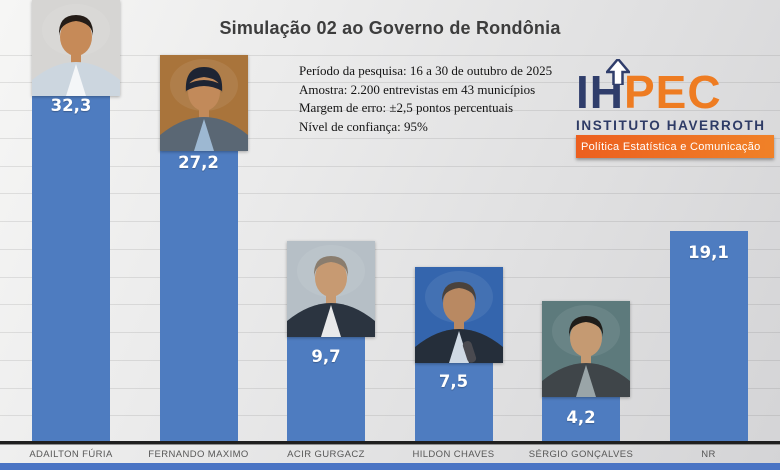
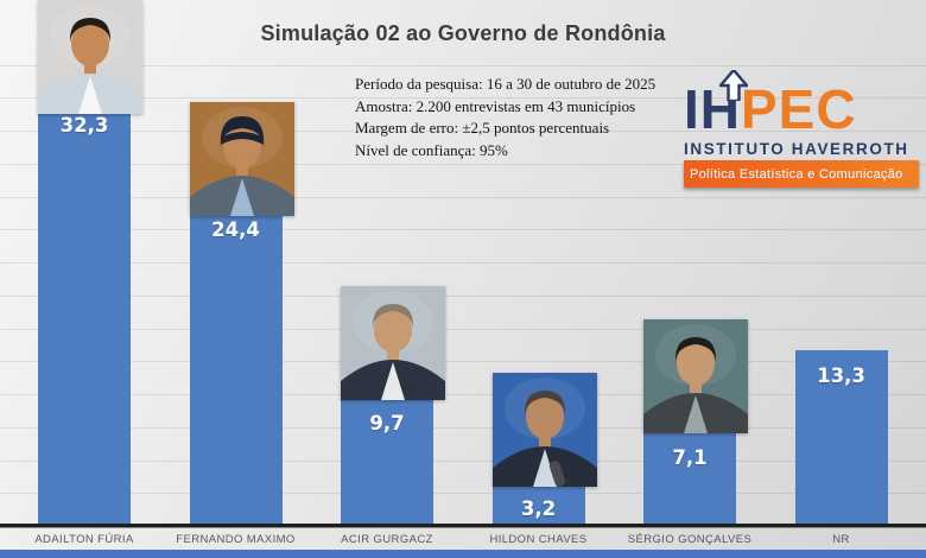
FERNANDO MAXIMO: 27,2 -> 24,4
HILDON CHAVES: 7,5 -> 3,2
SÉRGIO GONÇALVES: 4,2 -> 7,1
NR: 19,1 -> 13,3
